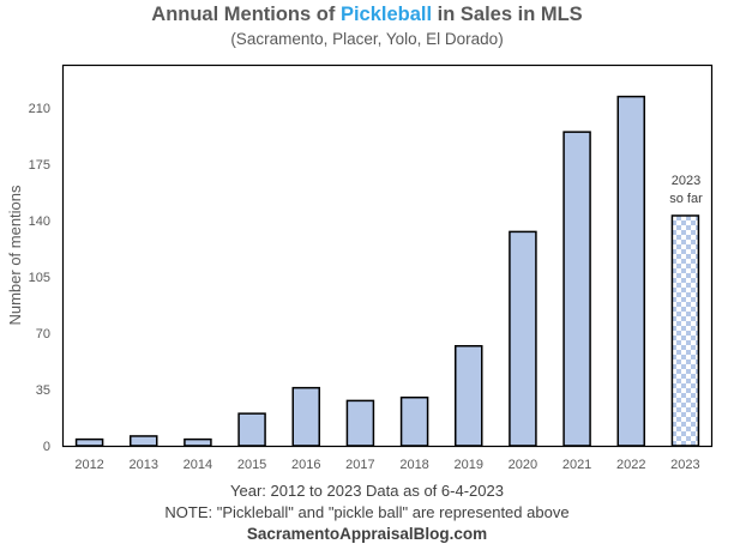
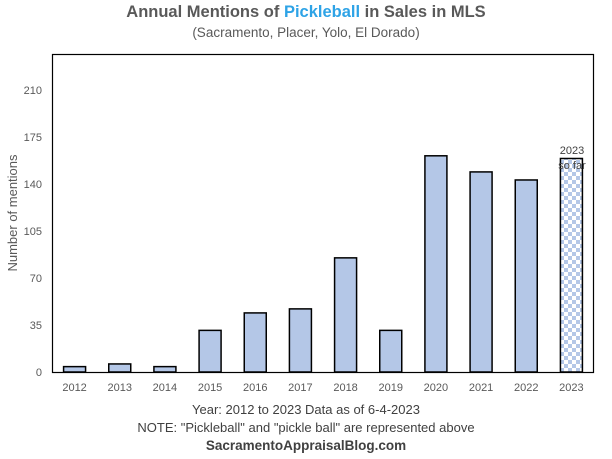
2015: 20 -> 31
2016: 36 -> 44
2017: 28 -> 47
2018: 30 -> 85
2019: 62 -> 31
2020: 133 -> 161
2021: 195 -> 149
2022: 217 -> 143
2023: 143 -> 159
